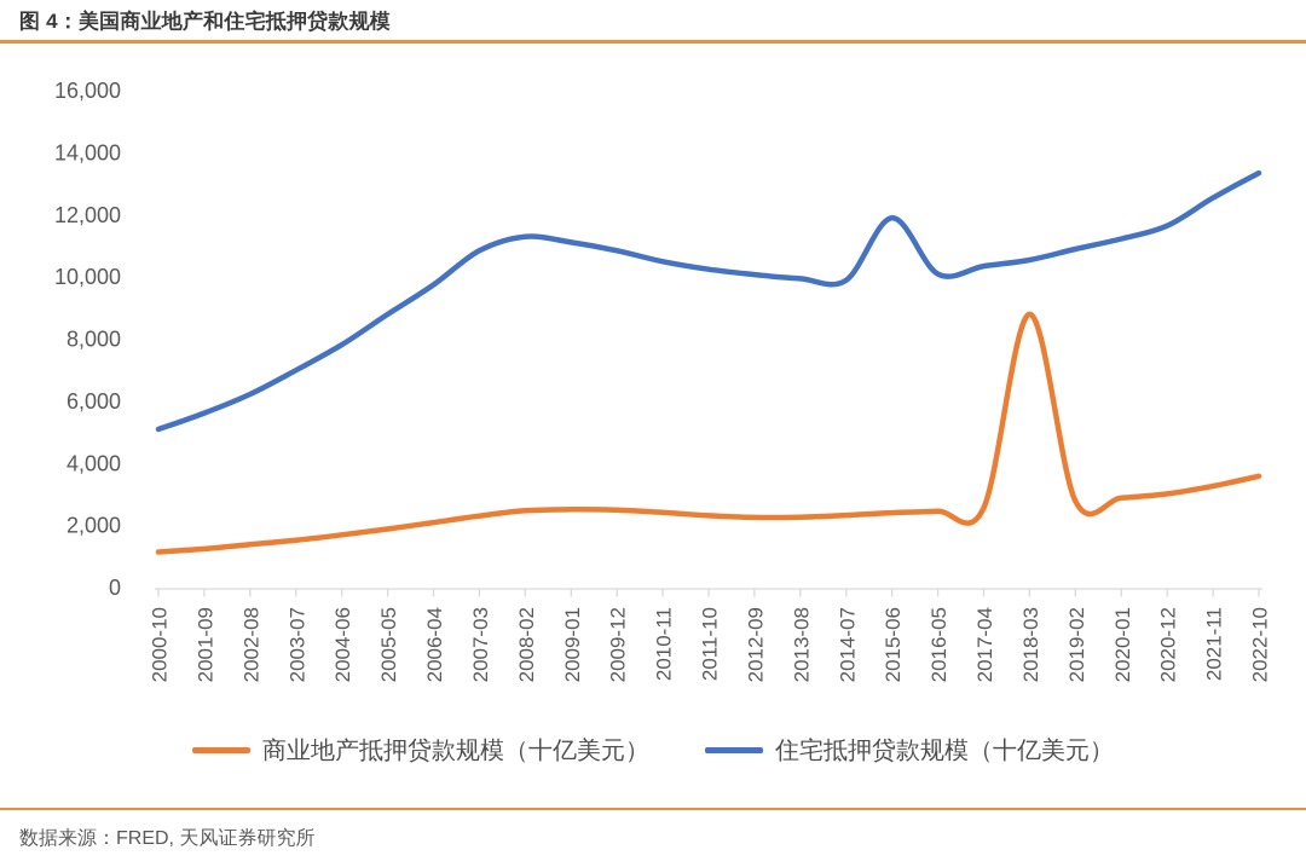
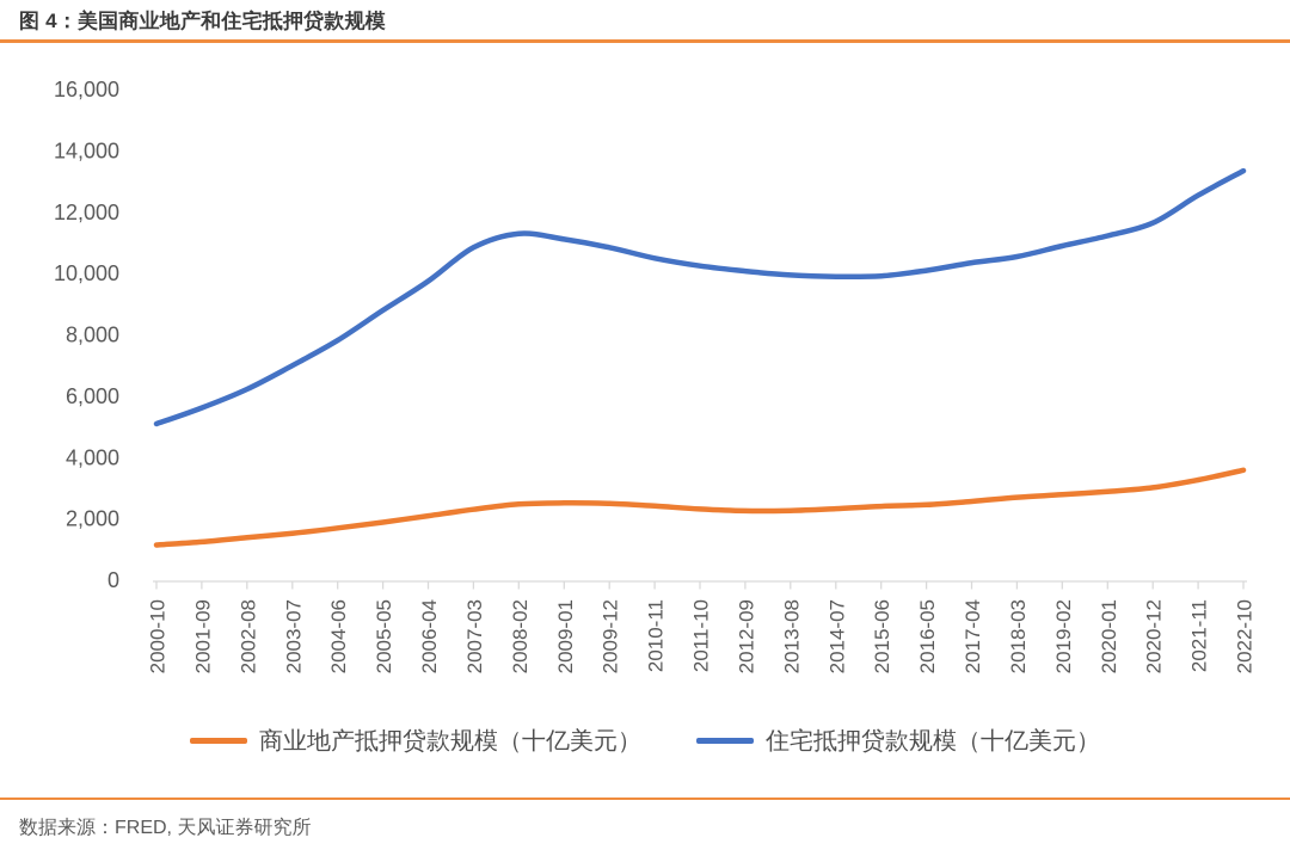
住宅抵押贷款规模（十亿美元）/2015-06: 11900 -> 9900
商业地产抵押贷款规模（十亿美元）/2018-03: 8800 -> 2700
